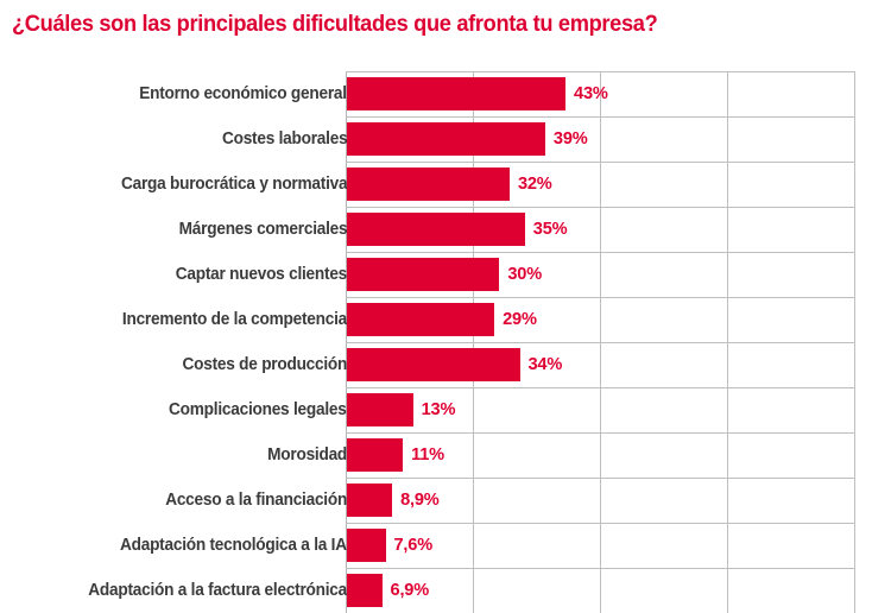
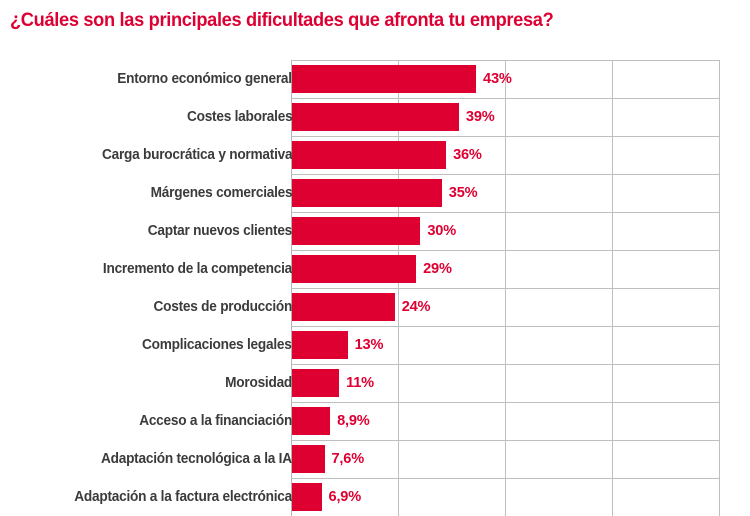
Carga burocrática y normativa: 32% -> 36%
Costes de producción: 34% -> 24%
